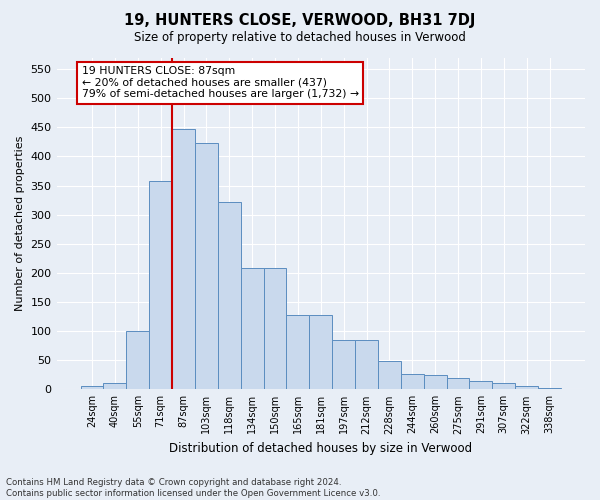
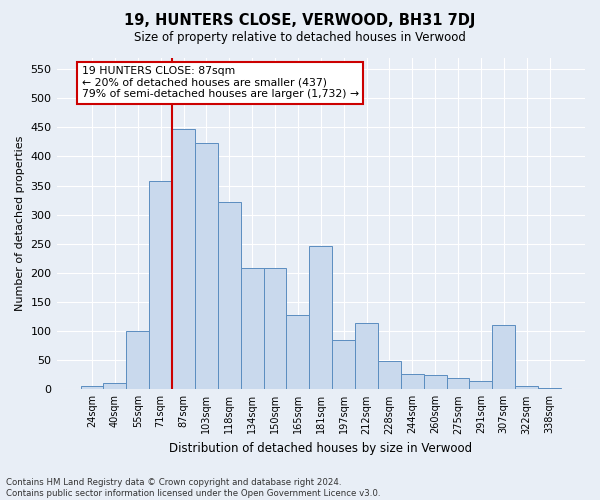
181sqm: 128 -> 246
212sqm: 84 -> 114
307sqm: 10 -> 110
